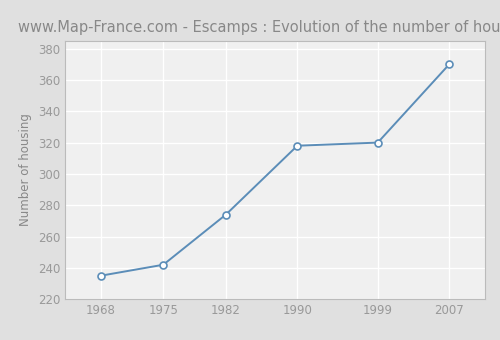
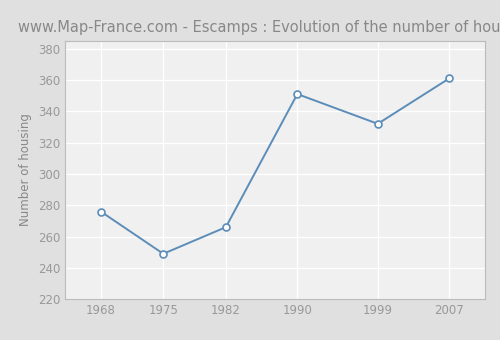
1968: 235 -> 276
1975: 242 -> 249
1982: 274 -> 266
1990: 318 -> 351
1999: 320 -> 332
2007: 370 -> 361
